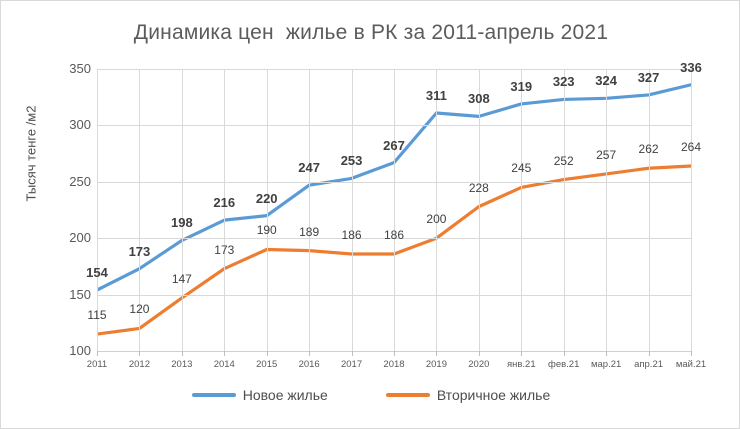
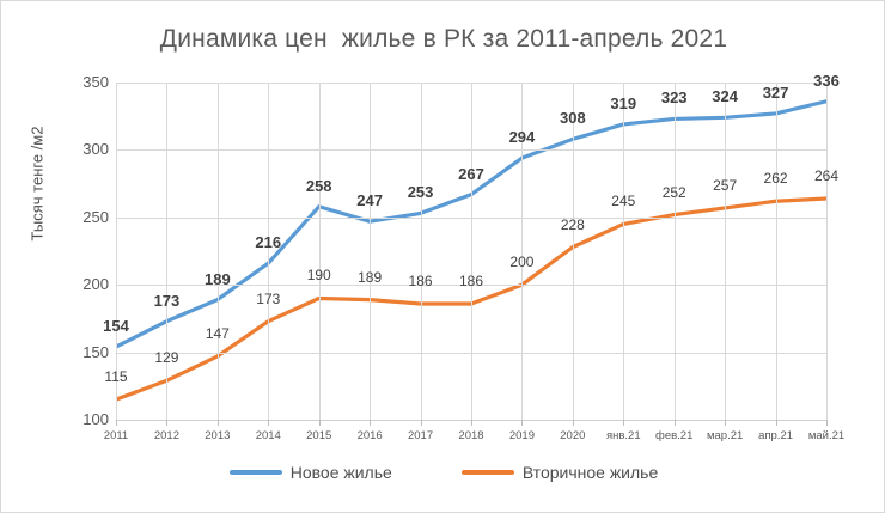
Вторичное жилье/2012: 120 -> 129
Новое жилье/2013: 198 -> 189
Новое жилье/2015: 220 -> 258
Новое жилье/2019: 311 -> 294
